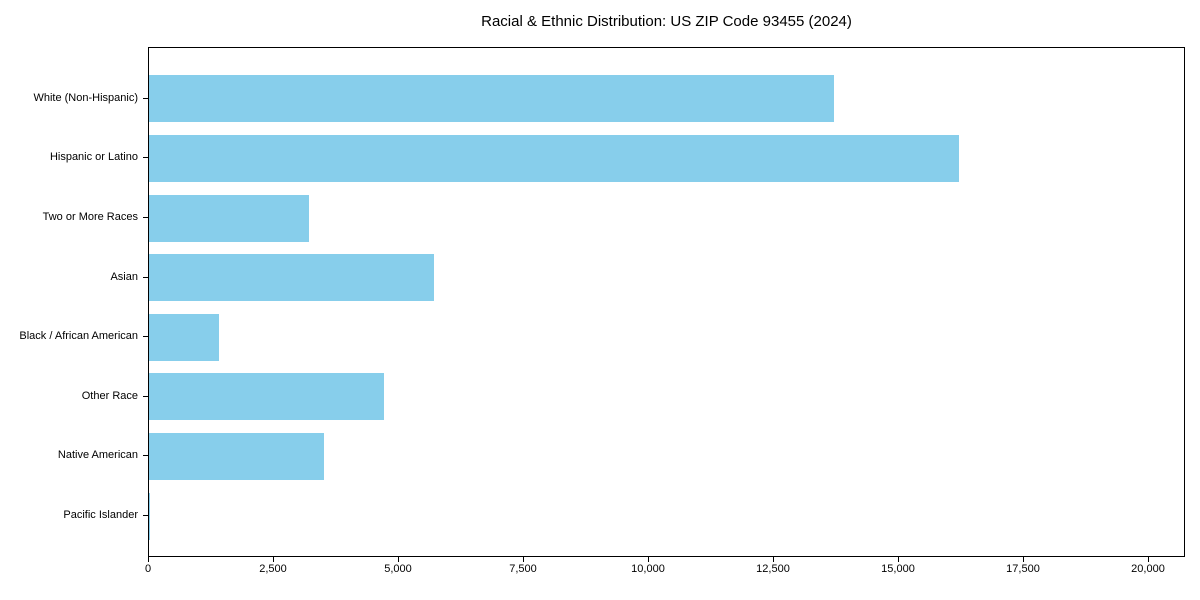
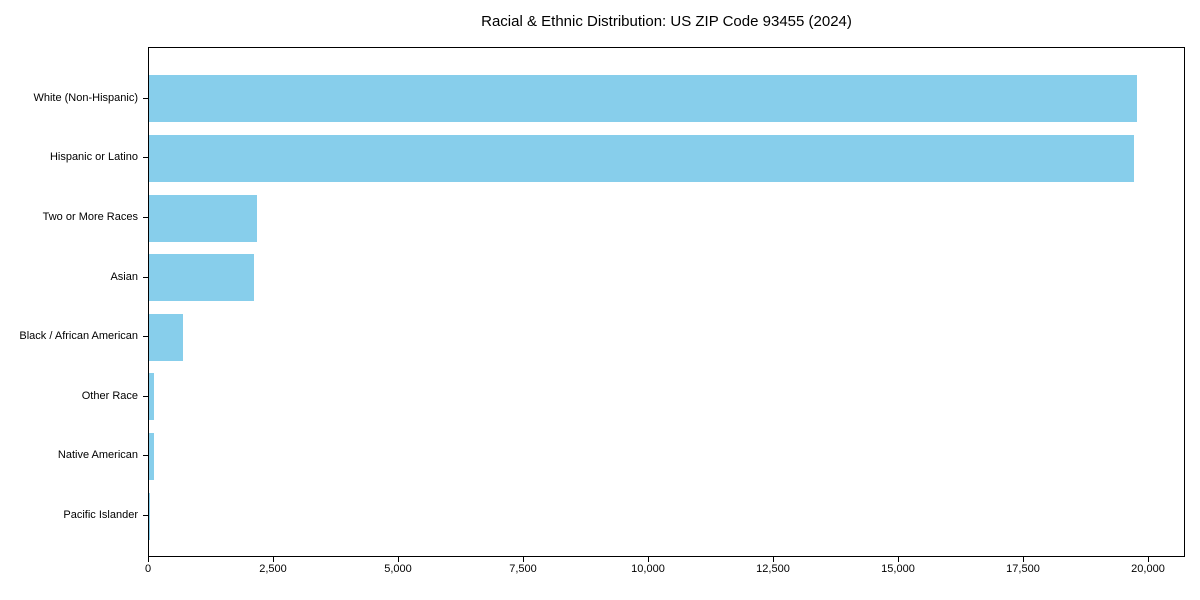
White (Non-Hispanic): 13700 -> 19800
Hispanic or Latino: 16200 -> 19700
Two or More Races: 3200 -> 2200
Asian: 5700 -> 2100
Black / African American: 1400 -> 700
Other Race: 4700 -> 100
Native American: 3500 -> 100
